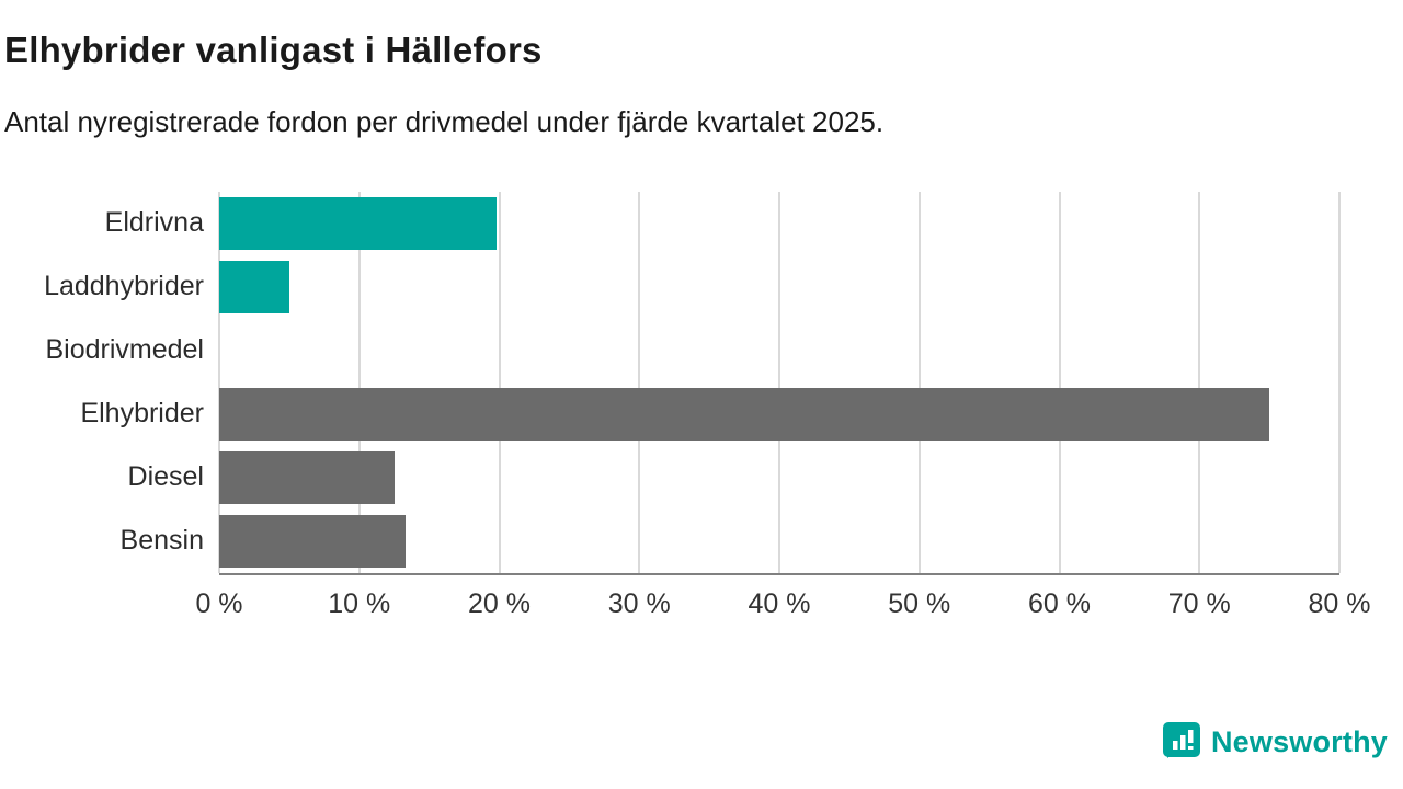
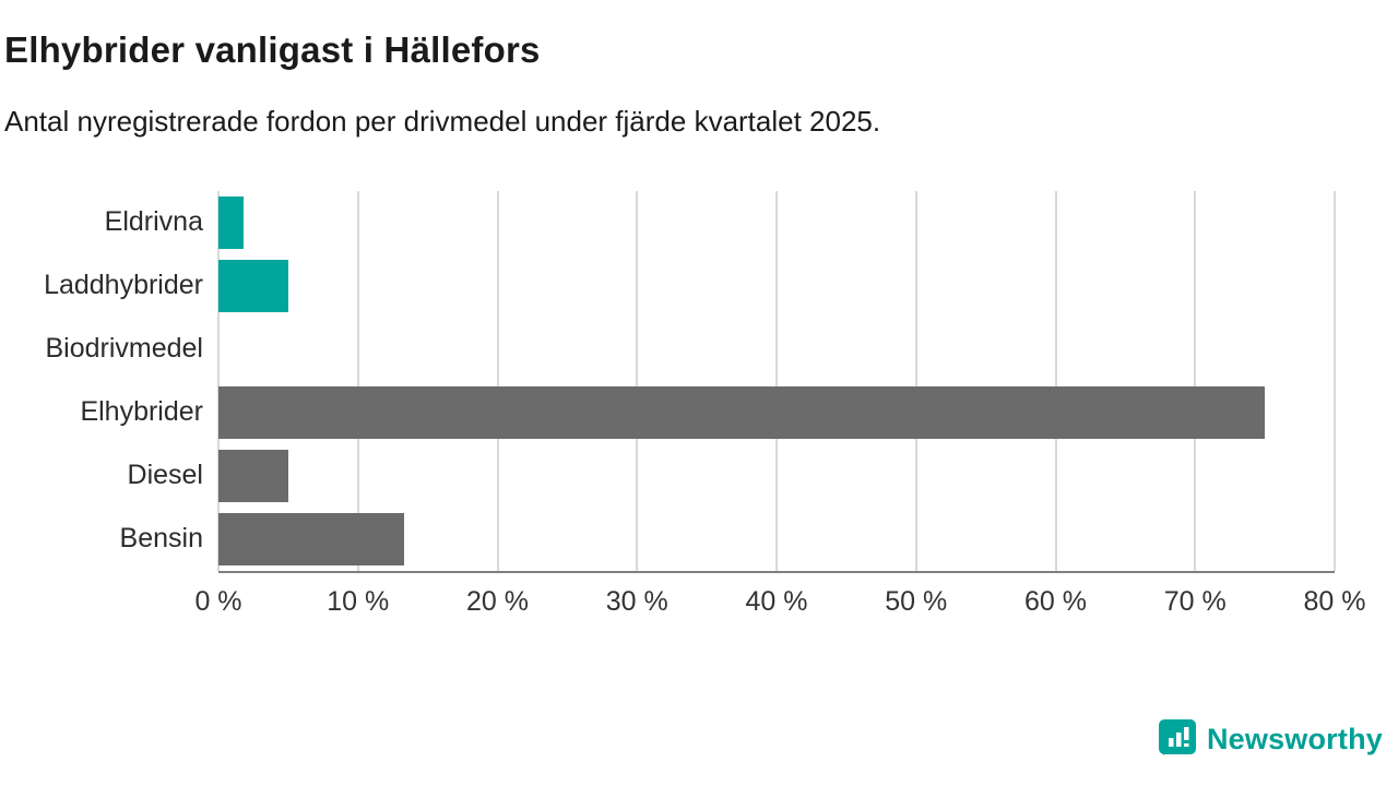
Eldrivna: 19.8% -> 1.8%
Diesel: 12.5% -> 5.0%
